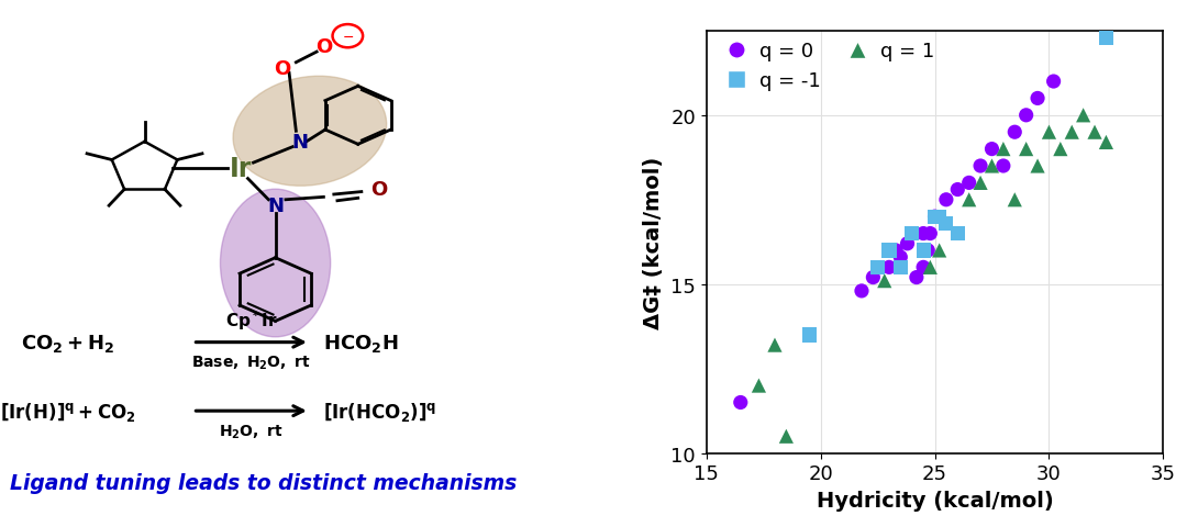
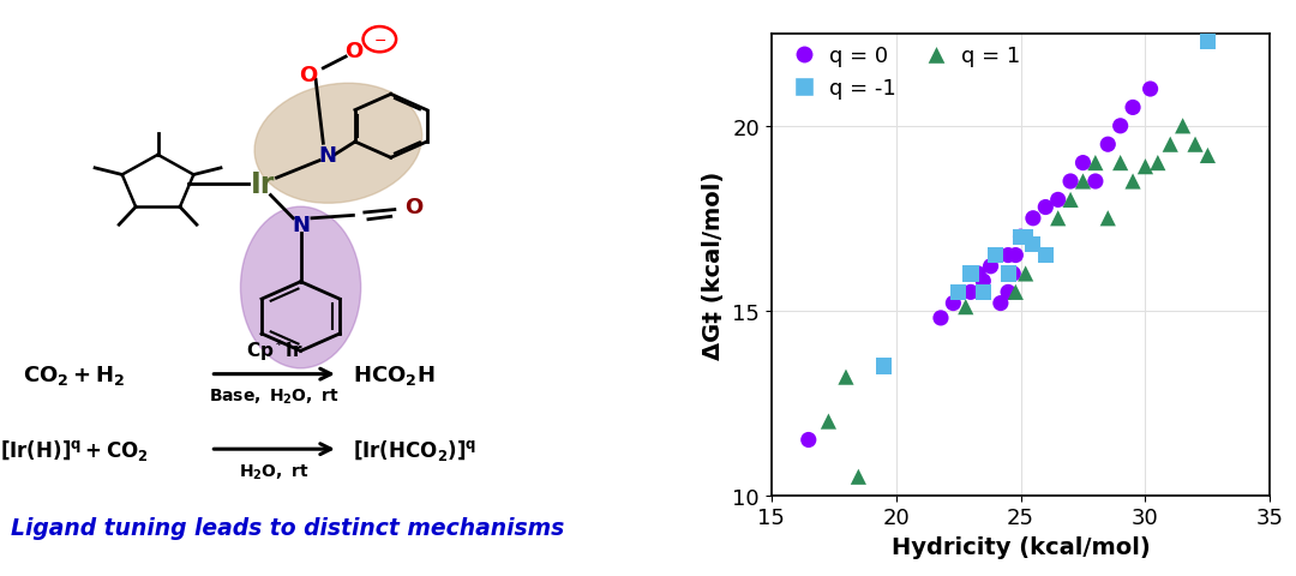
q = 1/30: 19.5 -> 18.9
